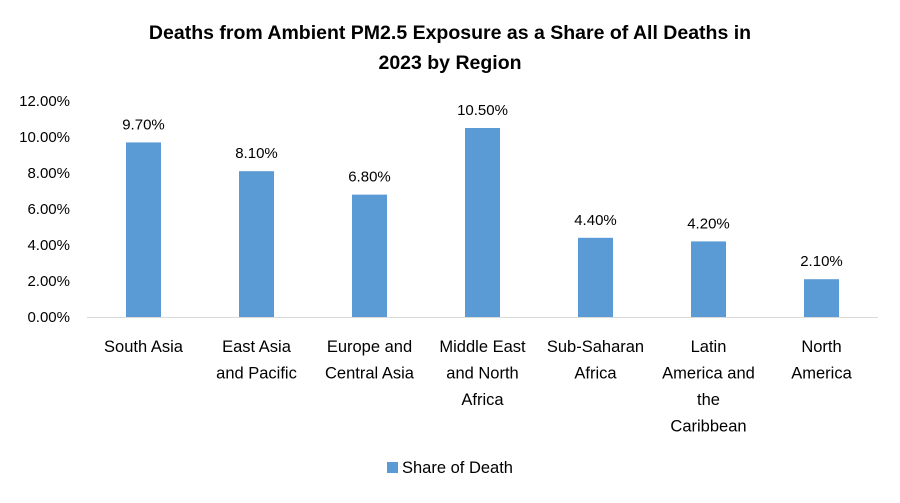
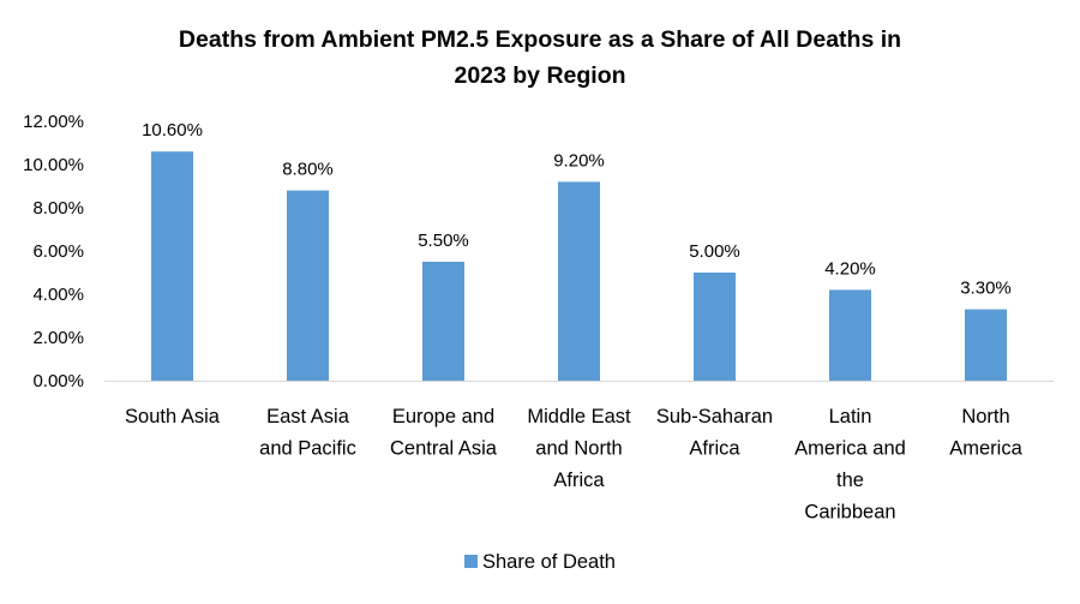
South Asia: 9.70% -> 10.60%
East Asia and Pacific: 8.10% -> 8.80%
Europe and Central Asia: 6.80% -> 5.50%
Middle East and North Africa: 10.50% -> 9.20%
Sub-Saharan Africa: 4.40% -> 5.00%
North America: 2.10% -> 3.30%
